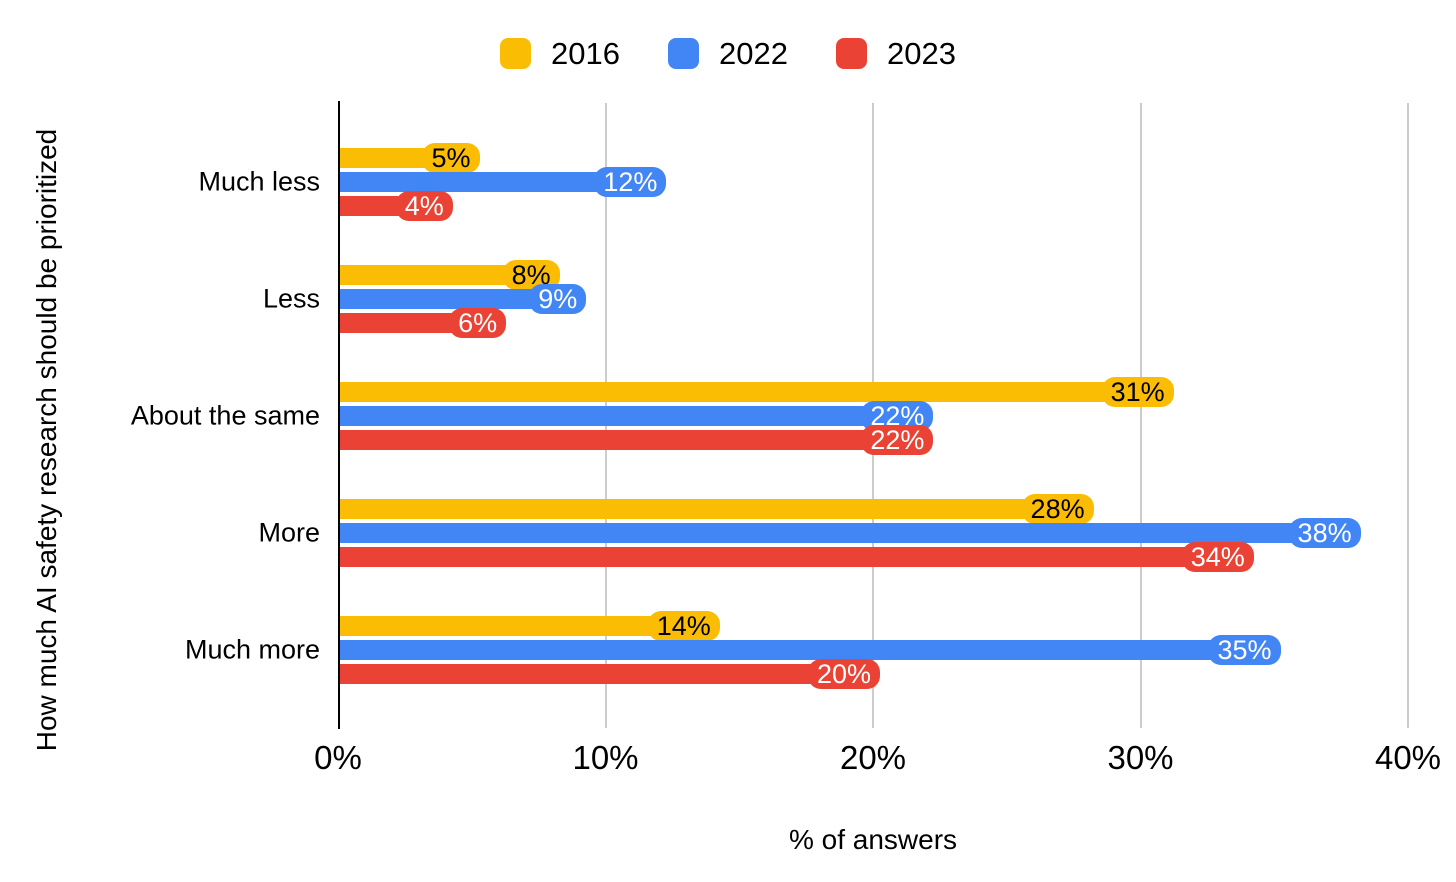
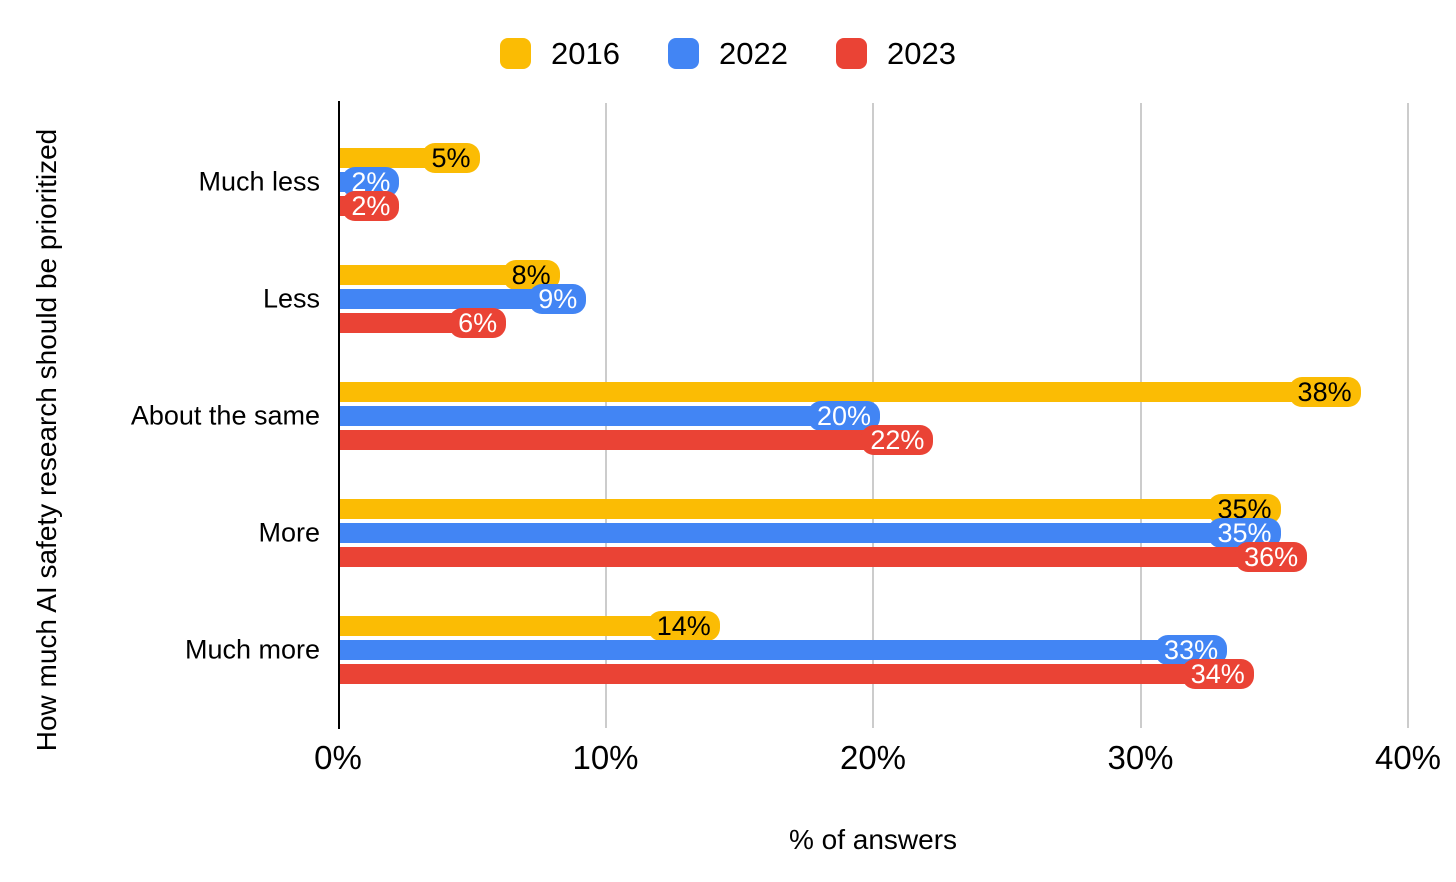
2022/Much less: 12% -> 2%
2023/Much less: 4% -> 2%
2016/About the same: 31% -> 38%
2022/About the same: 22% -> 20%
2016/More: 28% -> 35%
2022/More: 38% -> 35%
2023/More: 34% -> 36%
2022/Much more: 35% -> 33%
2023/Much more: 20% -> 34%
